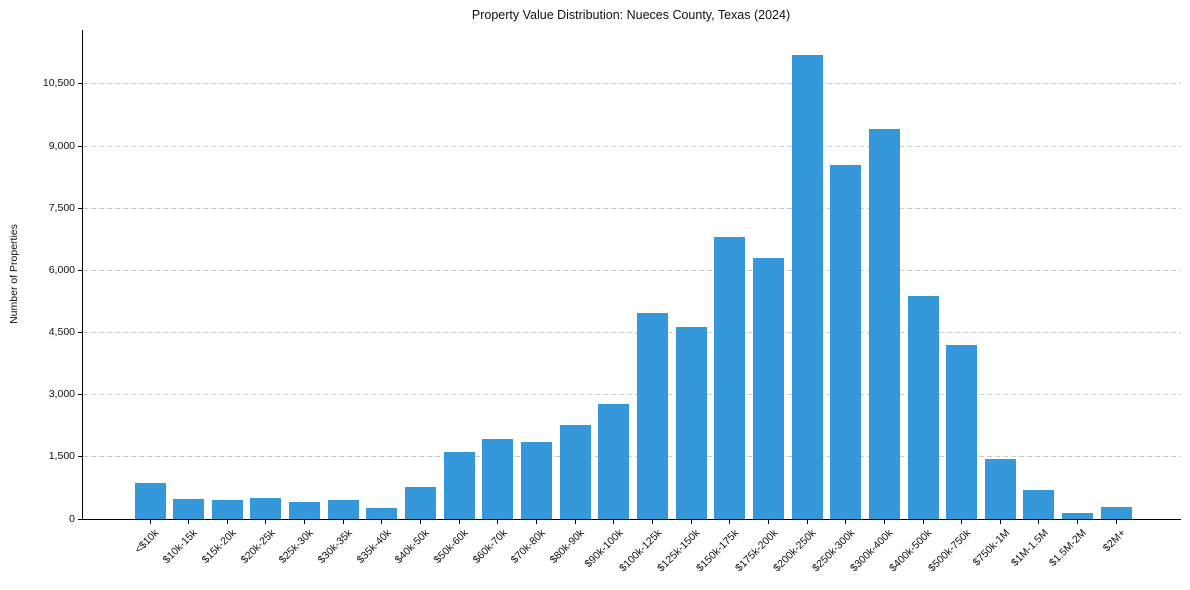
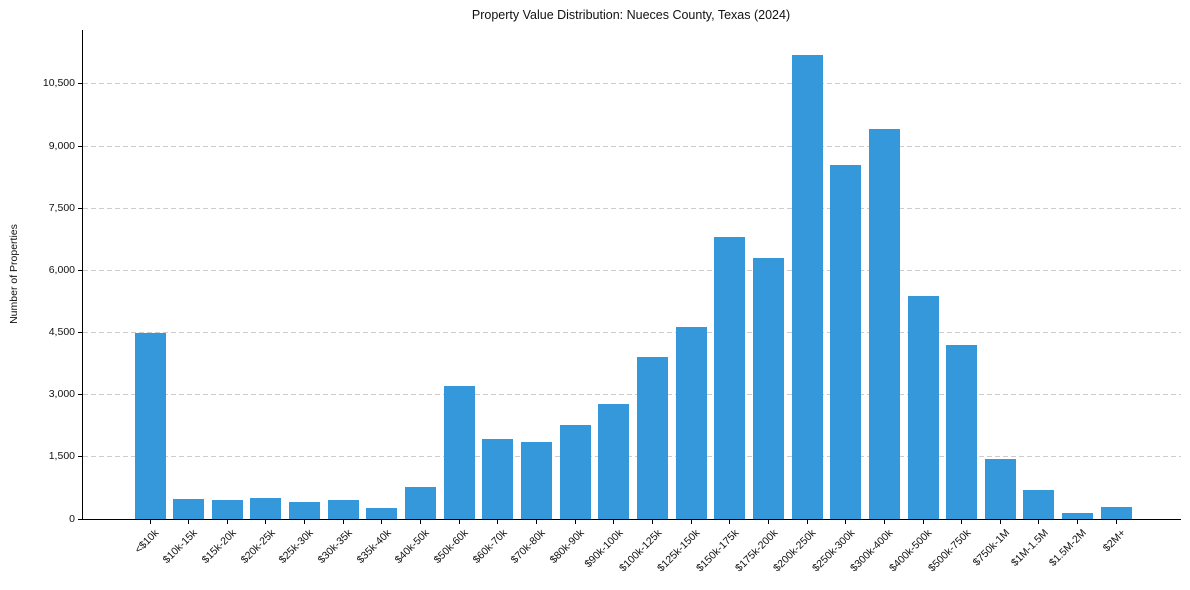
<$10k: 900 -> 4500
$50k-60k: 1600 -> 3200
$100k-125k: 5000 -> 3900
